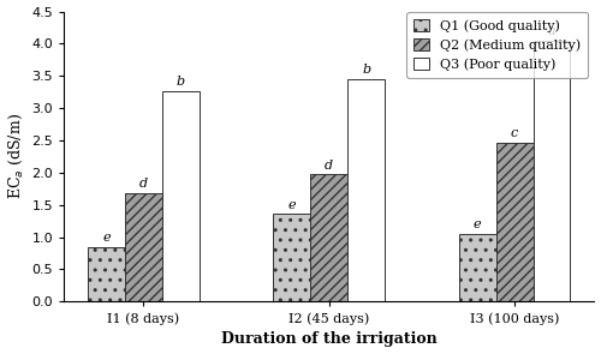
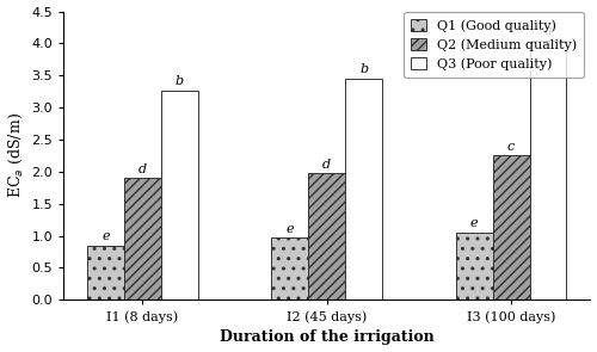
Q2 (Medium quality)/I1 (8 days): 1.68 -> 1.90
Q1 (Good quality)/I2 (45 days): 1.36 -> 0.97
Q2 (Medium quality)/I3 (100 days): 2.46 -> 2.25
